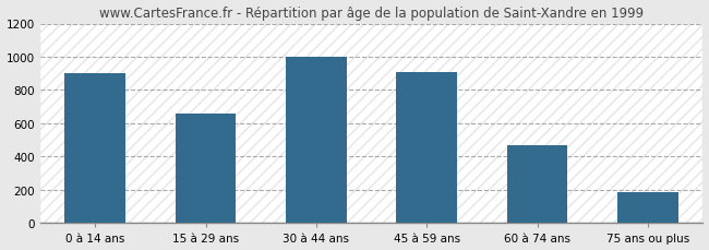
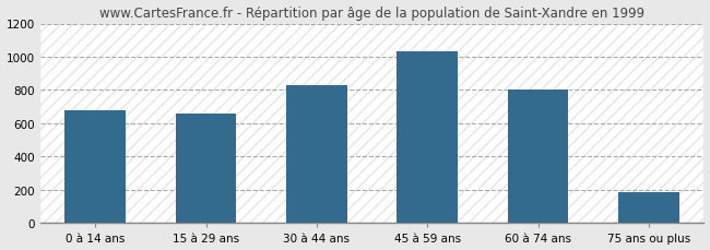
0 à 14 ans: 900 -> 680
30 à 44 ans: 1000 -> 830
45 à 59 ans: 910 -> 1030
60 à 74 ans: 470 -> 800
